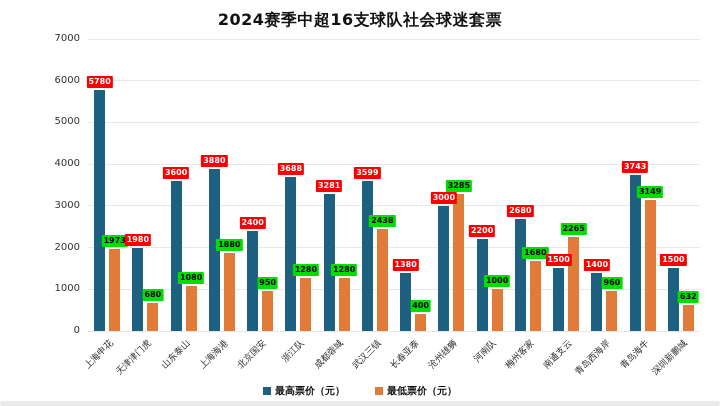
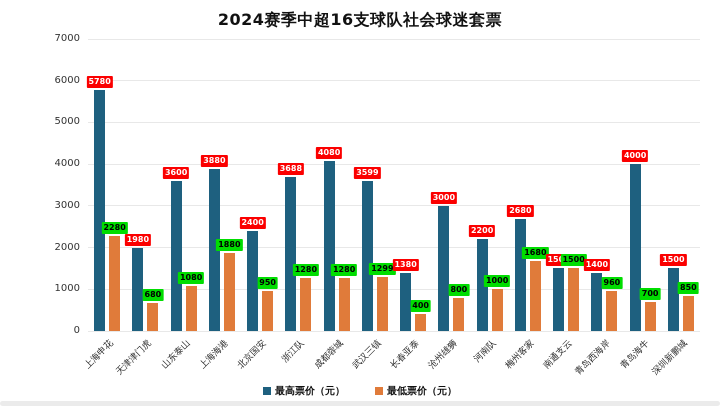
最低票价（元）/上海申花: 1973 -> 2280
最高票价（元）/成都蓉城: 3281 -> 4080
最低票价（元）/武汉三镇: 2438 -> 1299
最低票价（元）/沧州雄狮: 3285 -> 800
最低票价（元）/南通支云: 2265 -> 1500
最高票价（元）/青岛海牛: 3743 -> 4000
最低票价（元）/青岛海牛: 3149 -> 700
最低票价（元）/深圳新鹏城: 632 -> 850
